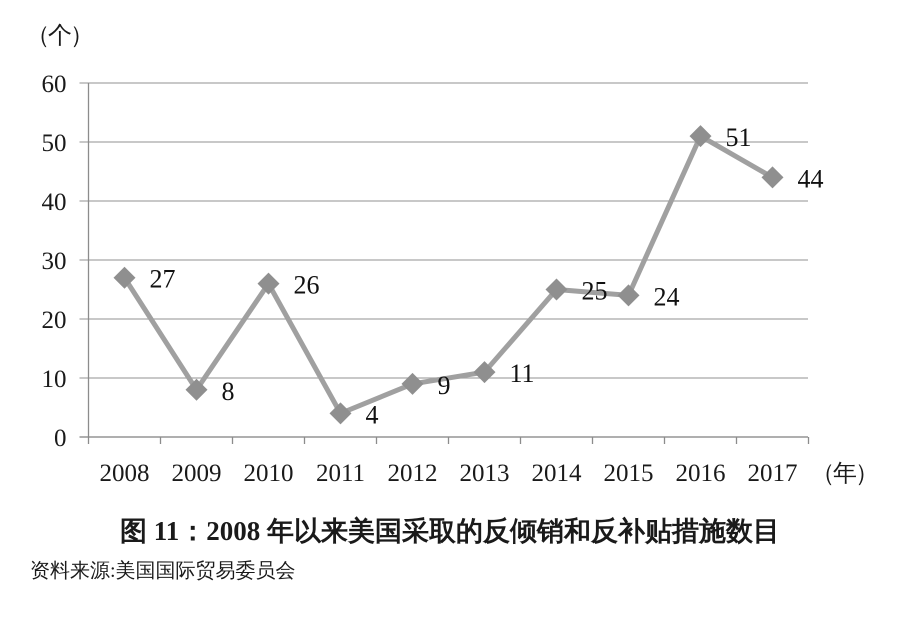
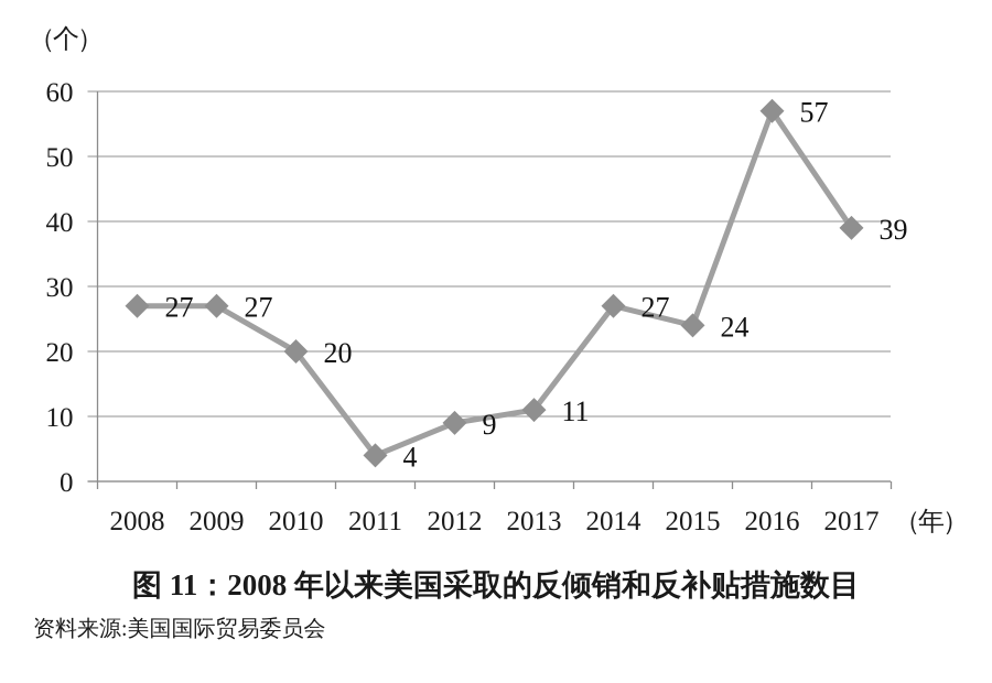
2009: 8 -> 27
2010: 26 -> 20
2014: 25 -> 27
2016: 51 -> 57
2017: 44 -> 39
